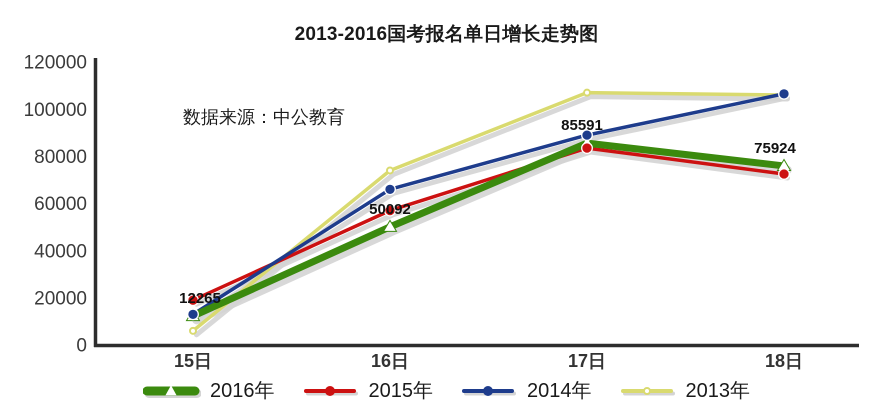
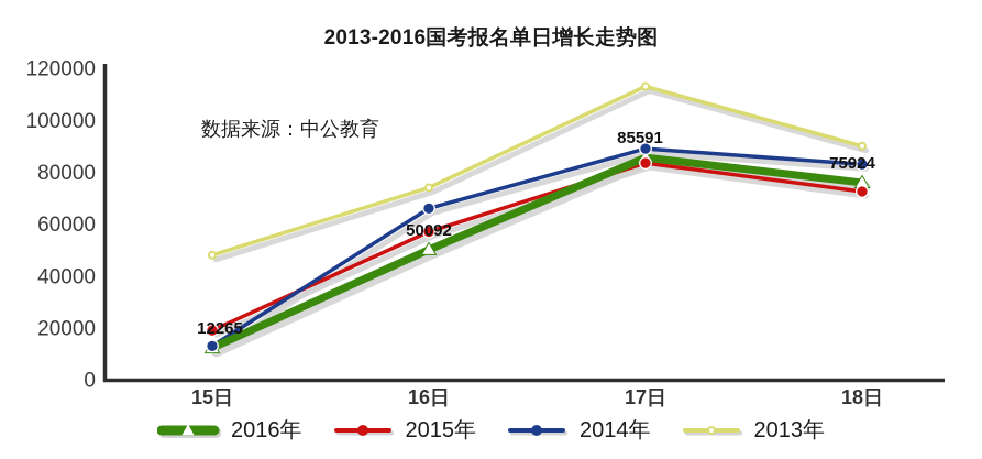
2013年/15日: 6000 -> 48000
2013年/17日: 107000 -> 113000
2014年/18日: 106000 -> 83000
2013年/18日: 106000 -> 90000
